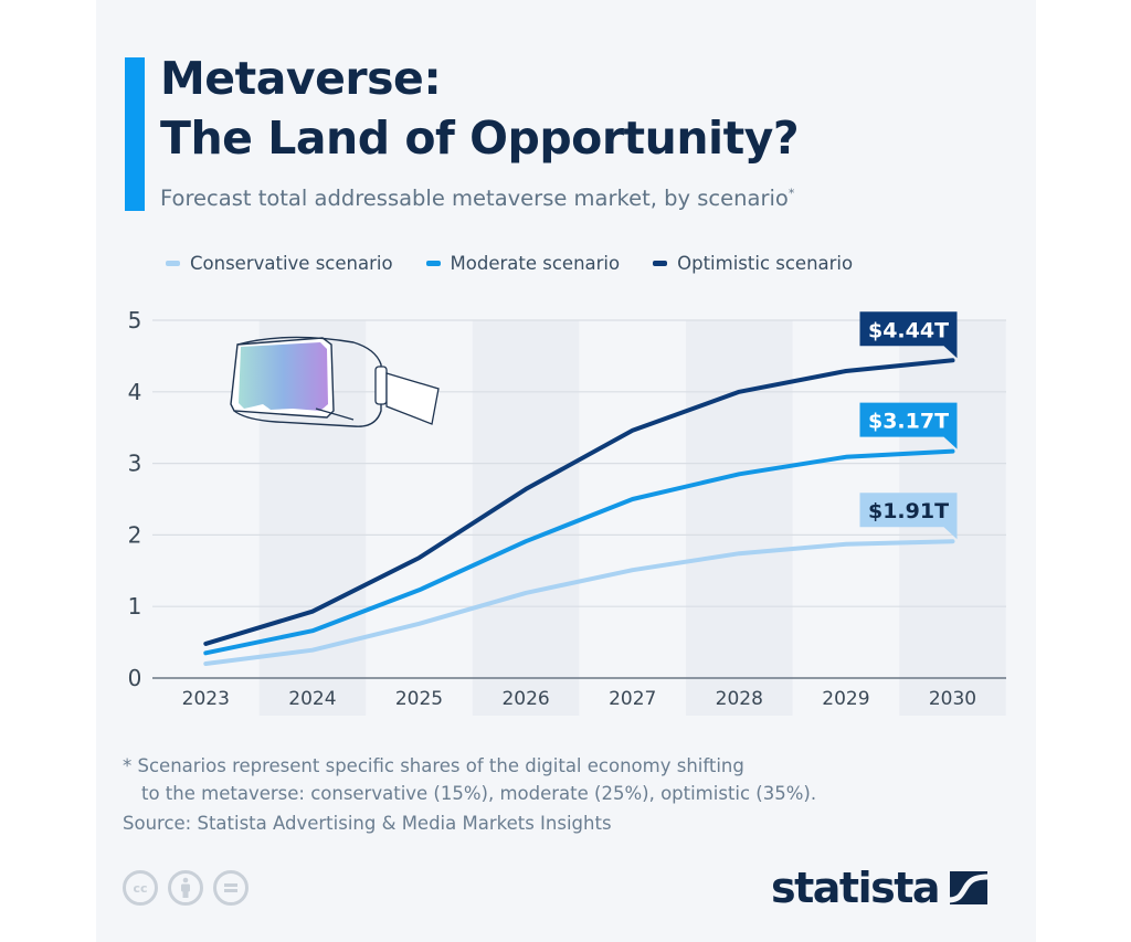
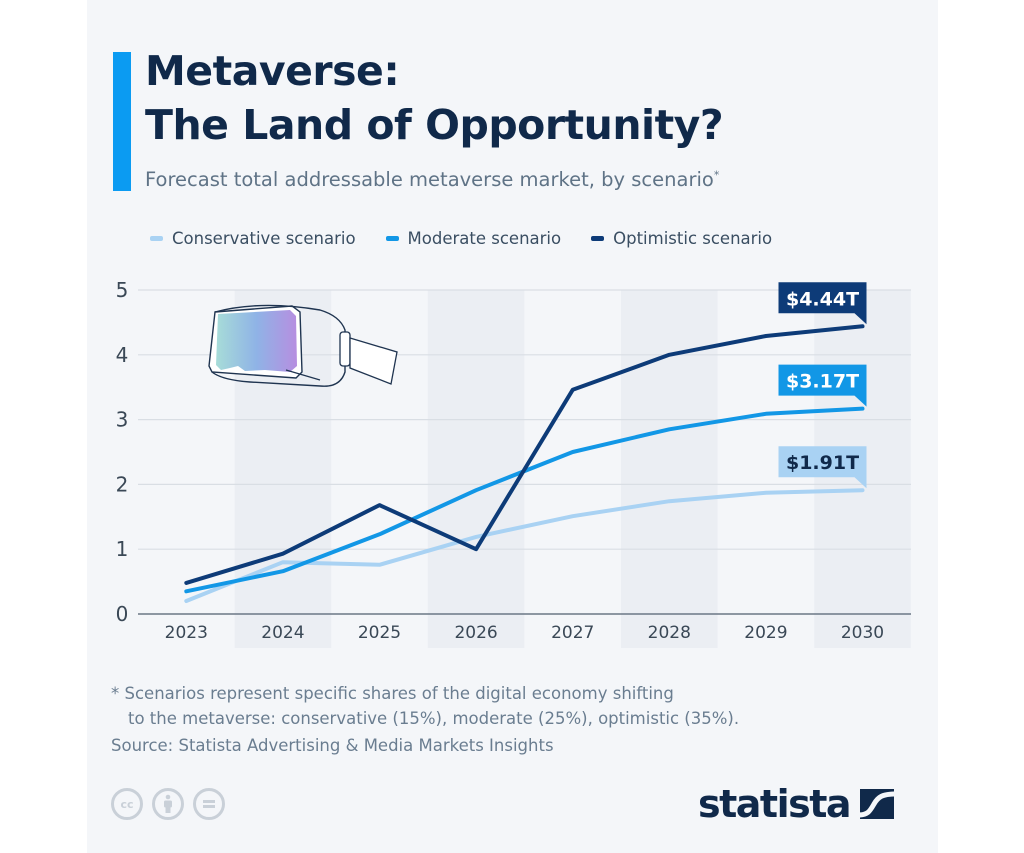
Conservative scenario/2024: 0.4 -> 0.8
Optimistic scenario/2026: 2.6 -> 1.0
